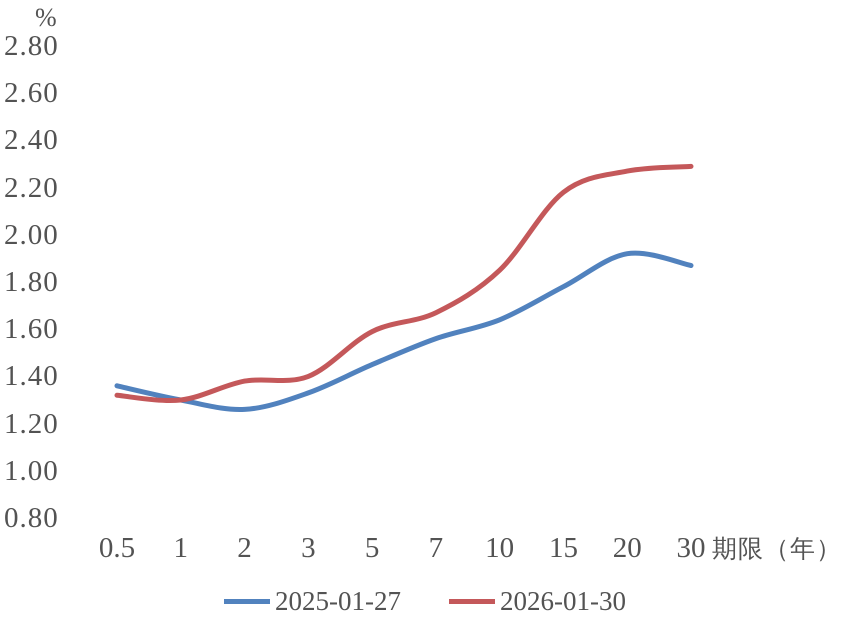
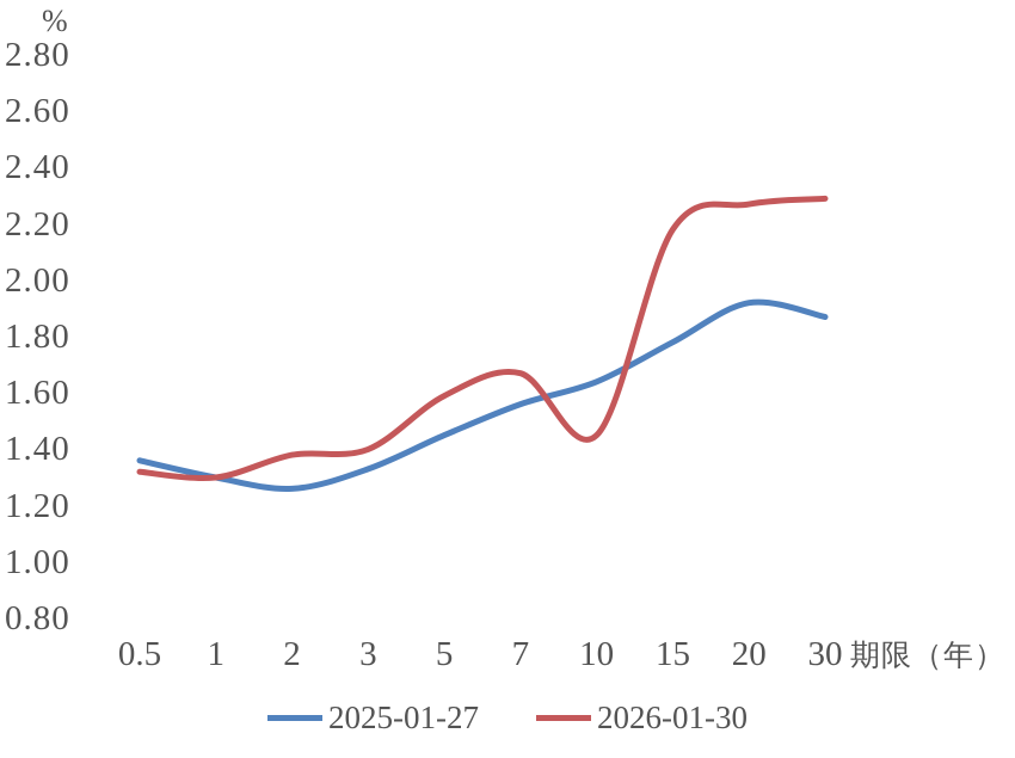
2026-01-30/10: 1.85 -> 1.45
